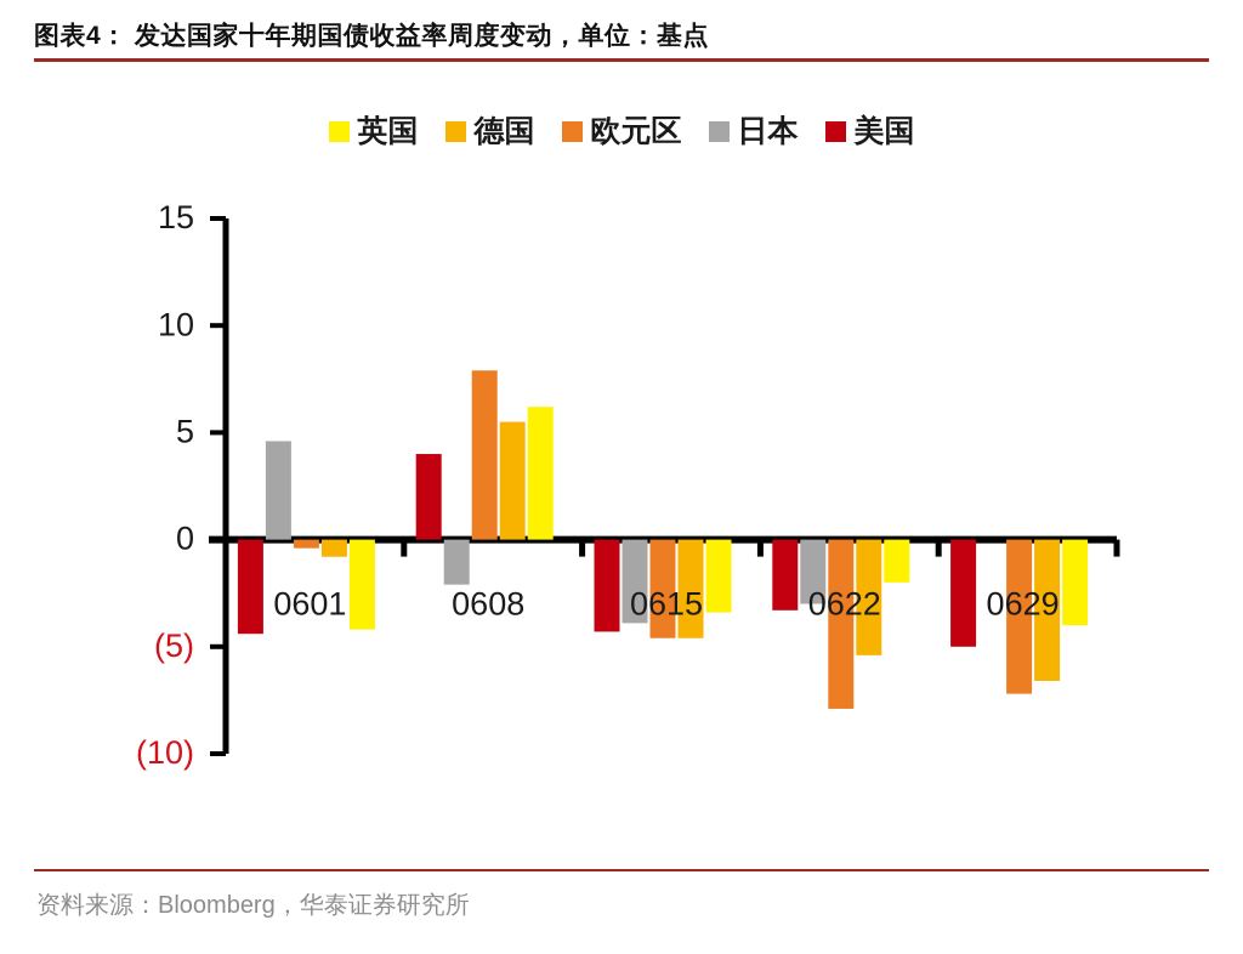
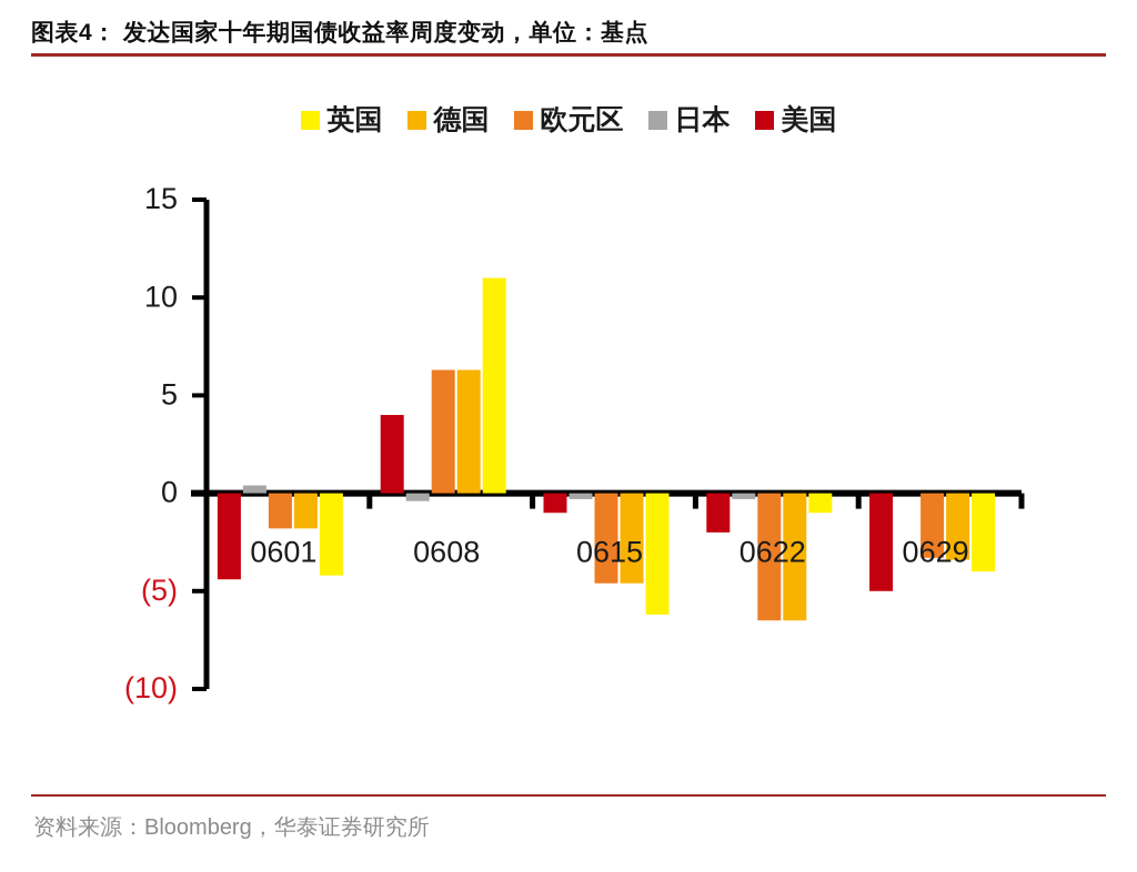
日本/0601: 4.6 -> 0.4
欧元区/0601: -0.4 -> -1.8
德国/0601: -0.8 -> -1.8
日本/0608: -2.1 -> -0.4
欧元区/0608: 7.9 -> 6.3
德国/0608: 5.5 -> 6.3
英国/0608: 6.2 -> 11.0
美国/0615: -4.3 -> -1.0
日本/0615: -3.9 -> -0.3
英国/0615: -3.4 -> -6.2
美国/0622: -3.3 -> -2.0
日本/0622: -3.0 -> -0.3
欧元区/0622: -7.9 -> -6.5
德国/0622: -5.4 -> -6.5
英国/0622: -2.0 -> -1.0
欧元区/0629: -7.2 -> -3.3
德国/0629: -6.6 -> -3.4
